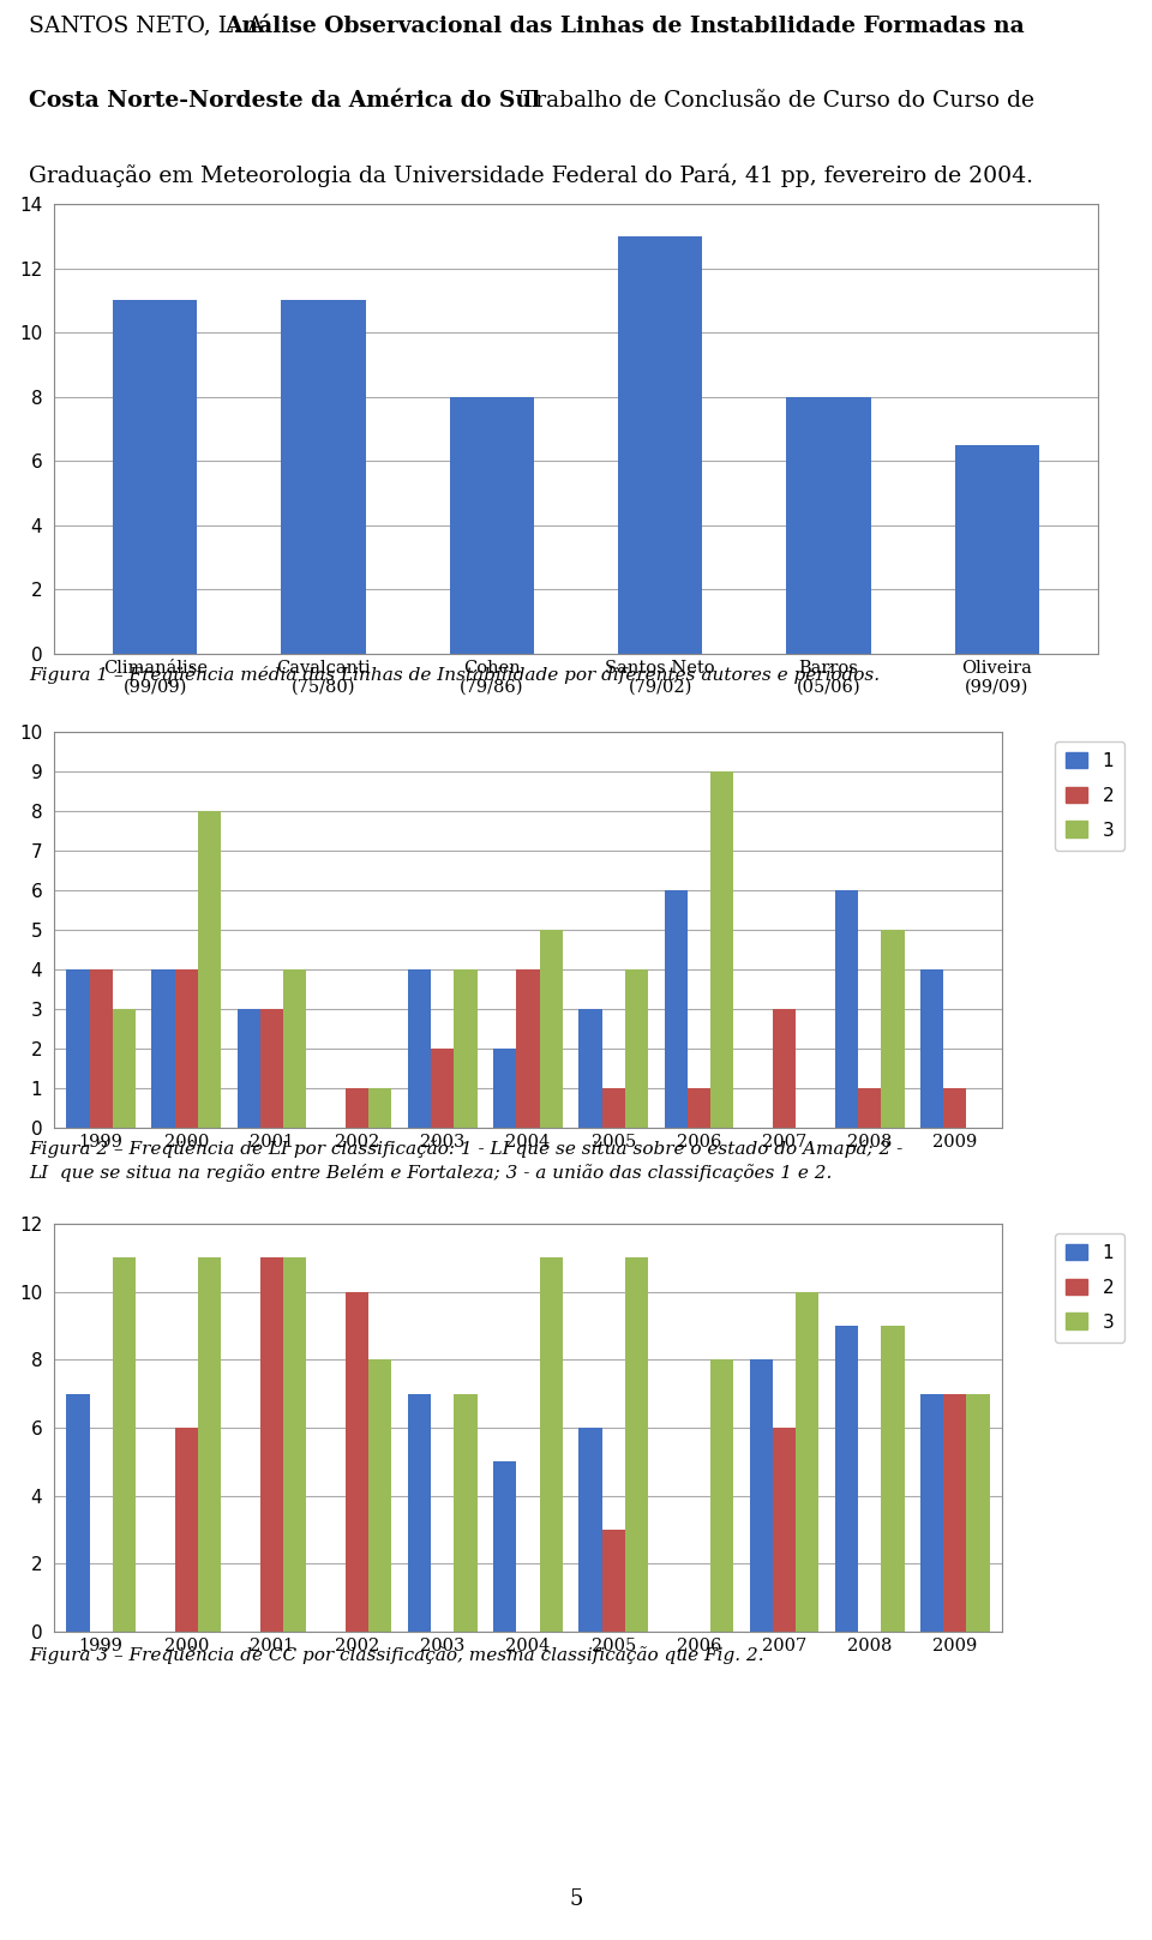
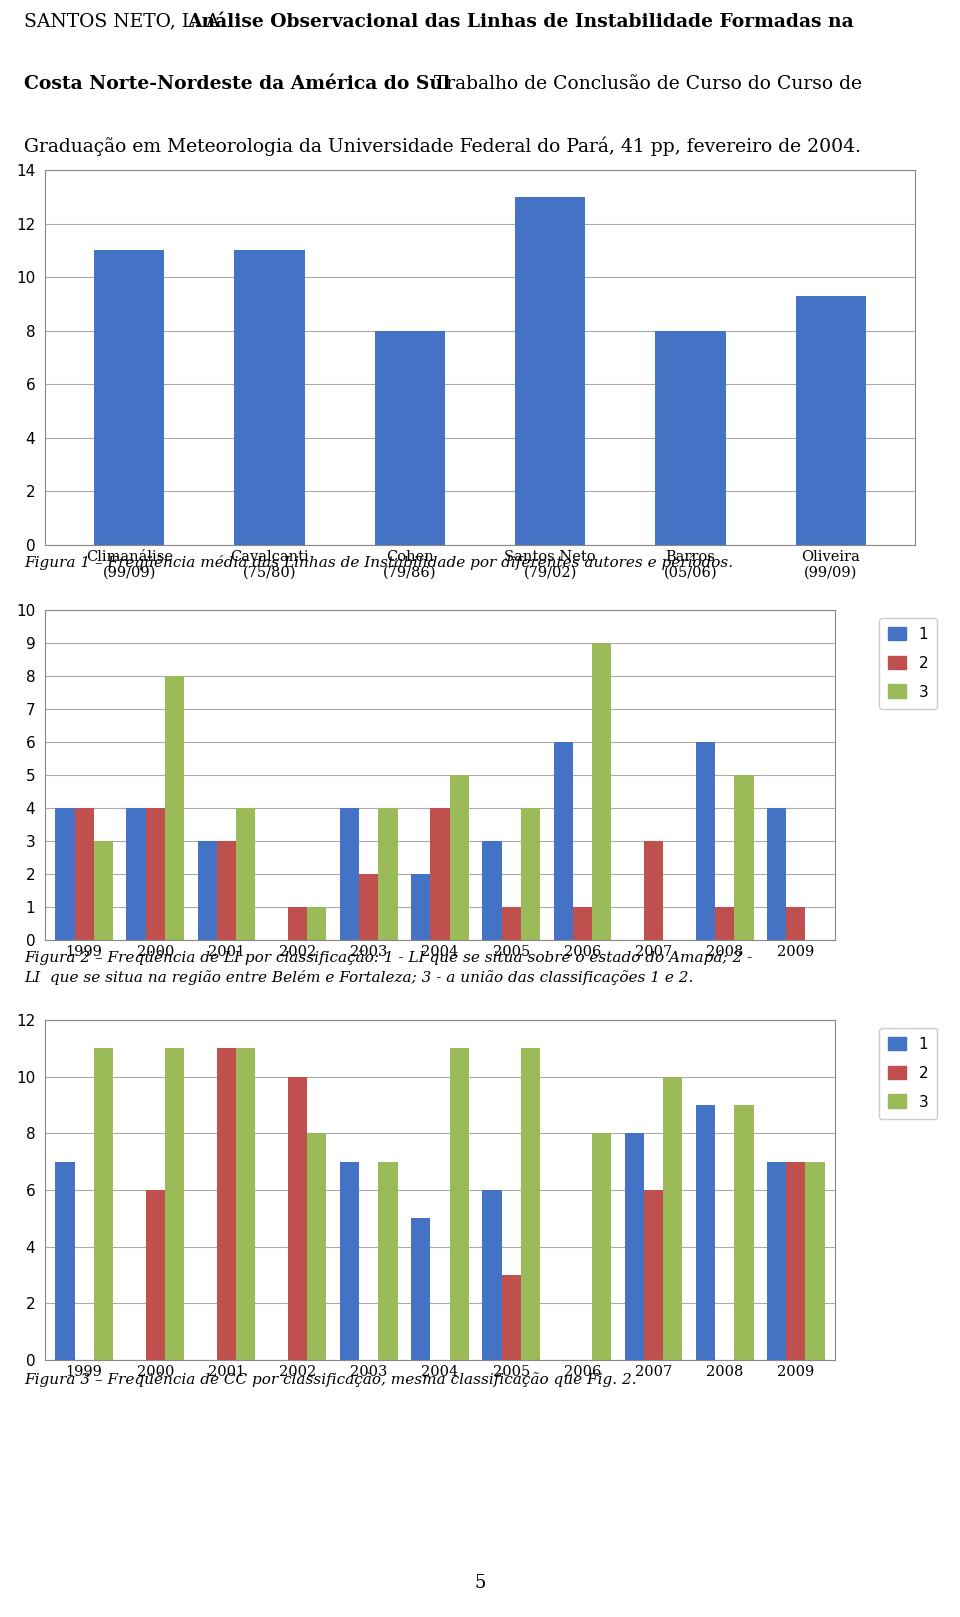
Oliveira (99/09): 6.5 -> 9.3
